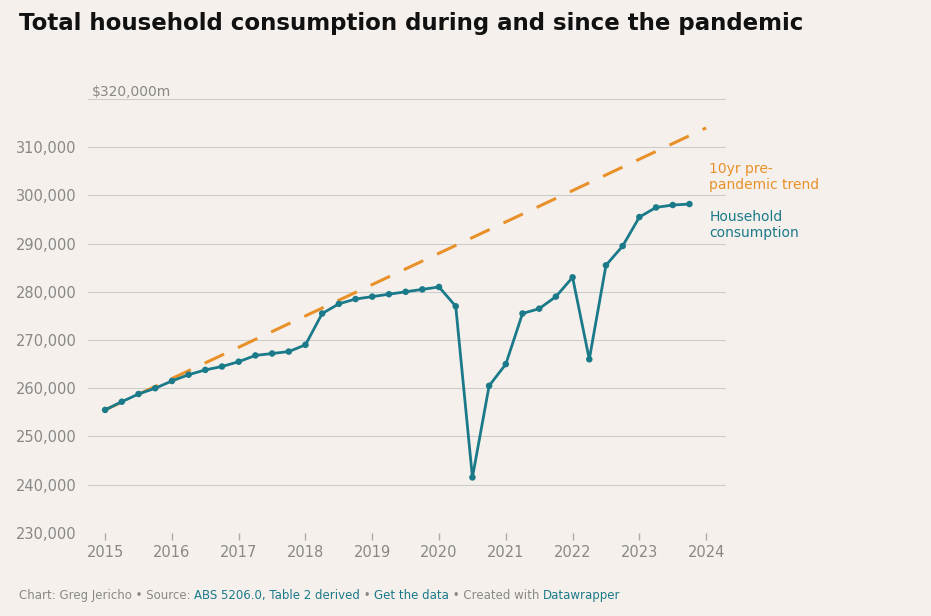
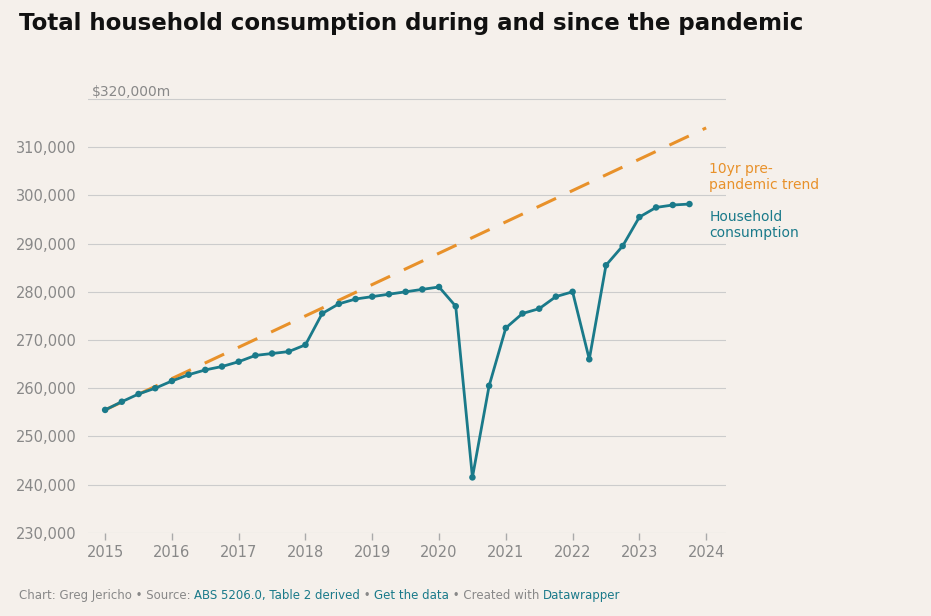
2021: 265,000 -> 272,500
2022: 283,000 -> 280,000
